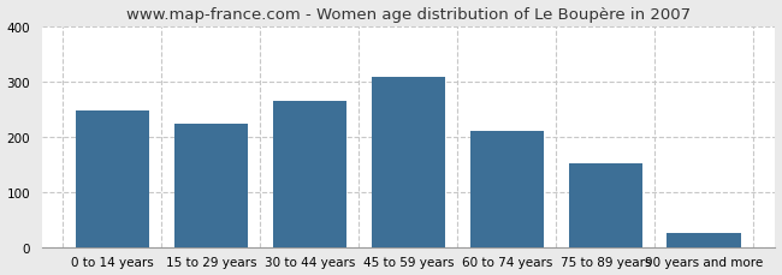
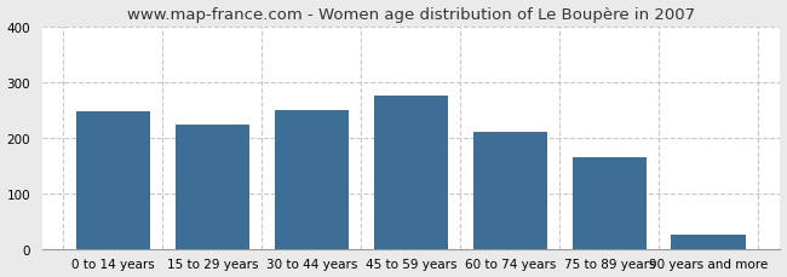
30 to 44 years: 264 -> 250
45 to 59 years: 308 -> 275
75 to 89 years: 152 -> 165
